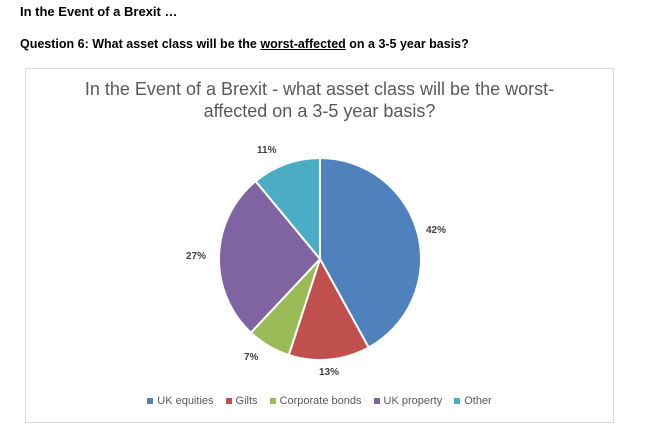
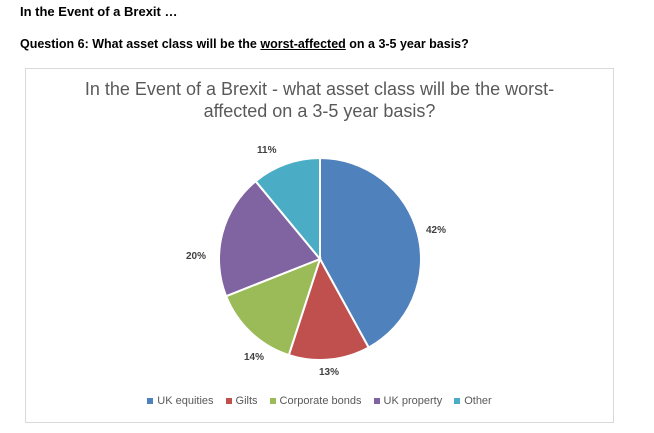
Corporate bonds: 7% -> 14%
UK property: 27% -> 20%
